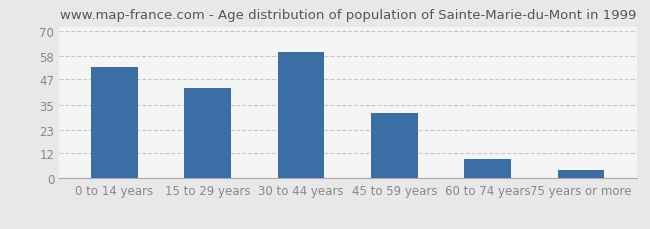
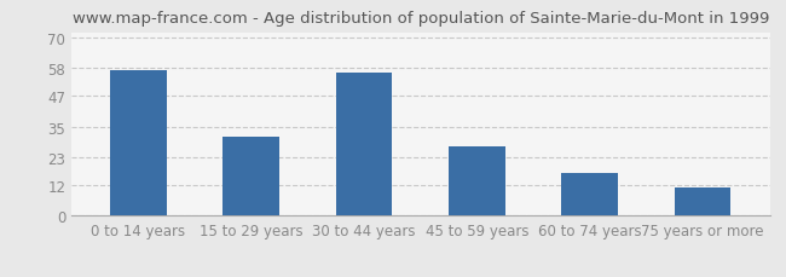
0 to 14 years: 53 -> 57
15 to 29 years: 43 -> 31
30 to 44 years: 60 -> 56
45 to 59 years: 31 -> 27
60 to 74 years: 9 -> 17
75 years or more: 4 -> 11
